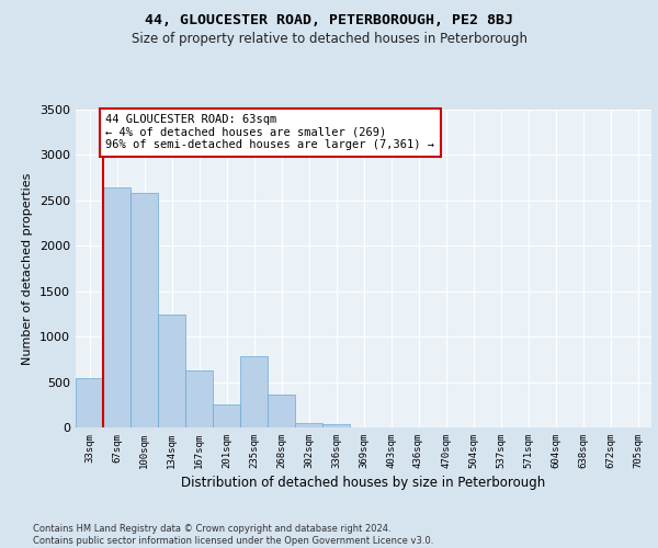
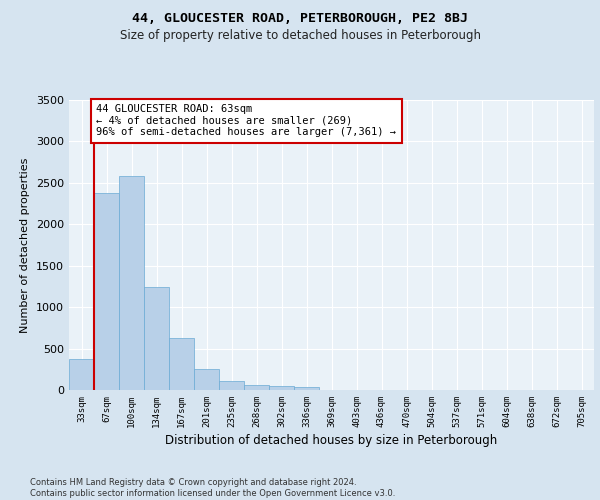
33sqm: 540 -> 380
67sqm: 2640 -> 2380
235sqm: 780 -> 110
268sqm: 360 -> 60
